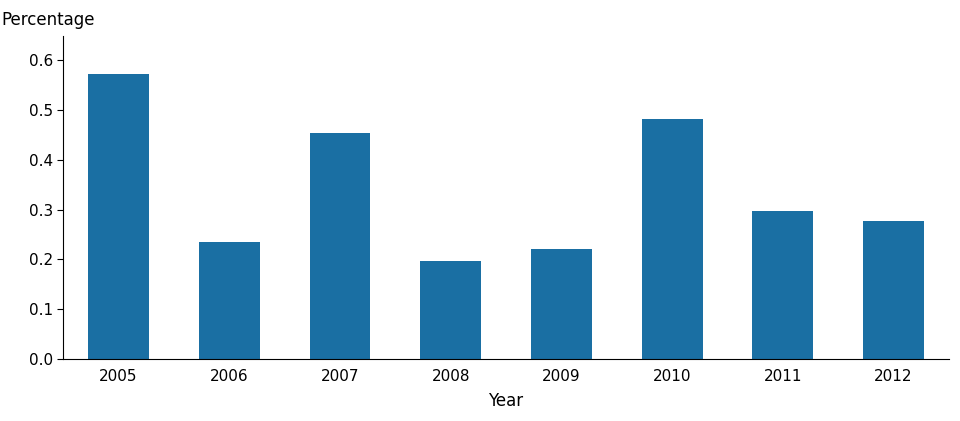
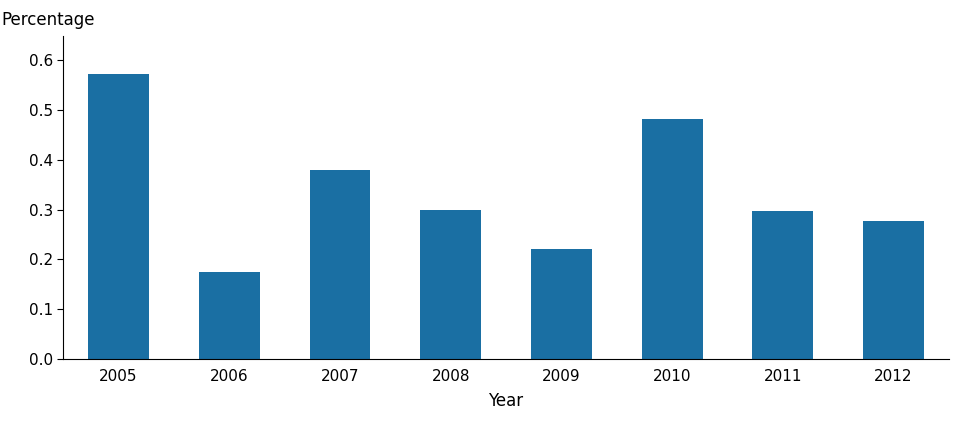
2006: 0.234 -> 0.175
2007: 0.454 -> 0.380
2008: 0.197 -> 0.300
